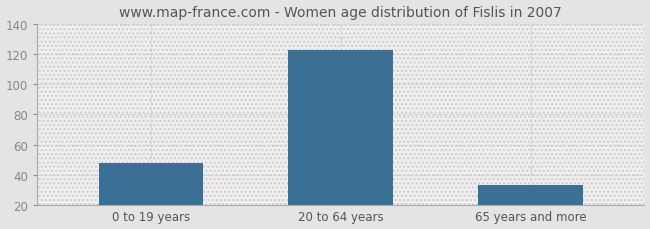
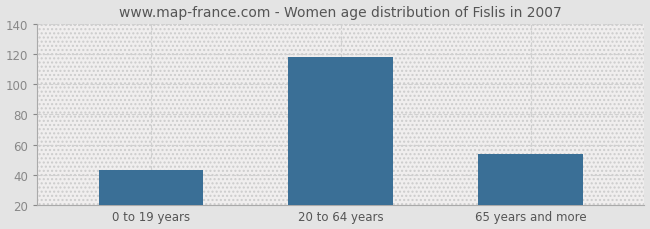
0 to 19 years: 48 -> 43
20 to 64 years: 123 -> 118
65 years and more: 33 -> 54
